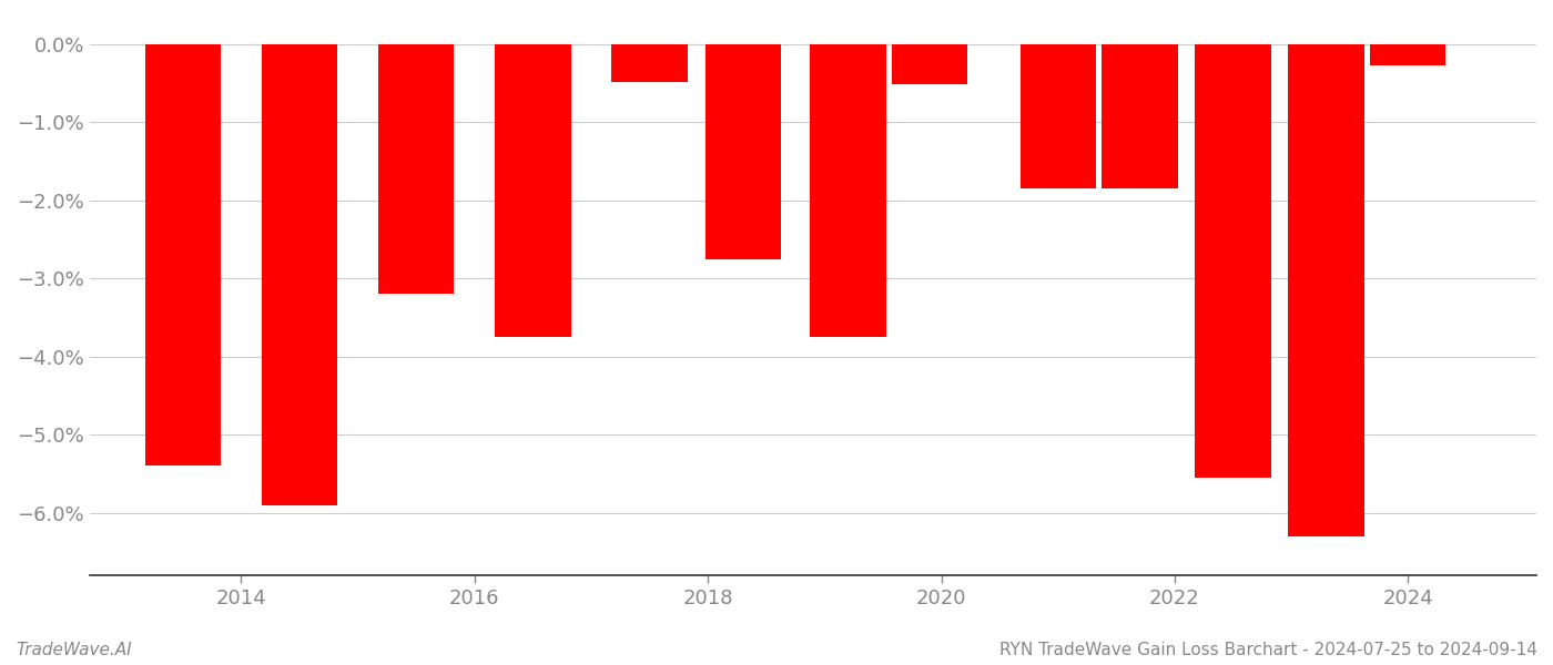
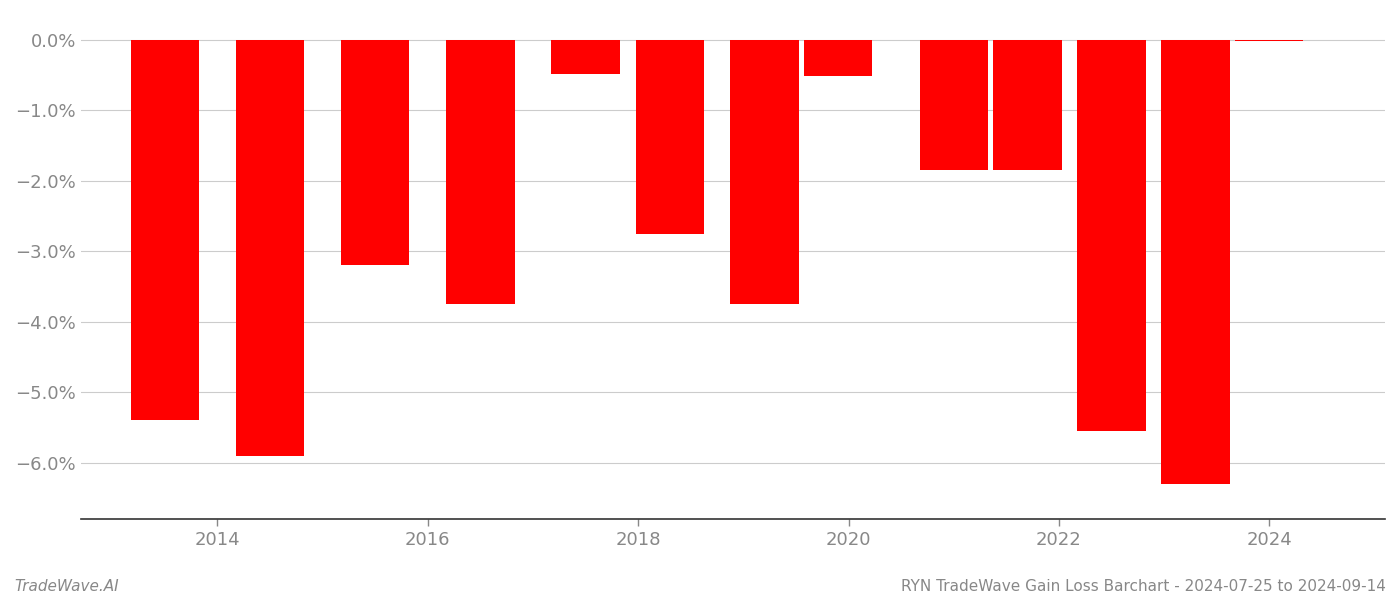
2024: -0.28% -> -0.02%
